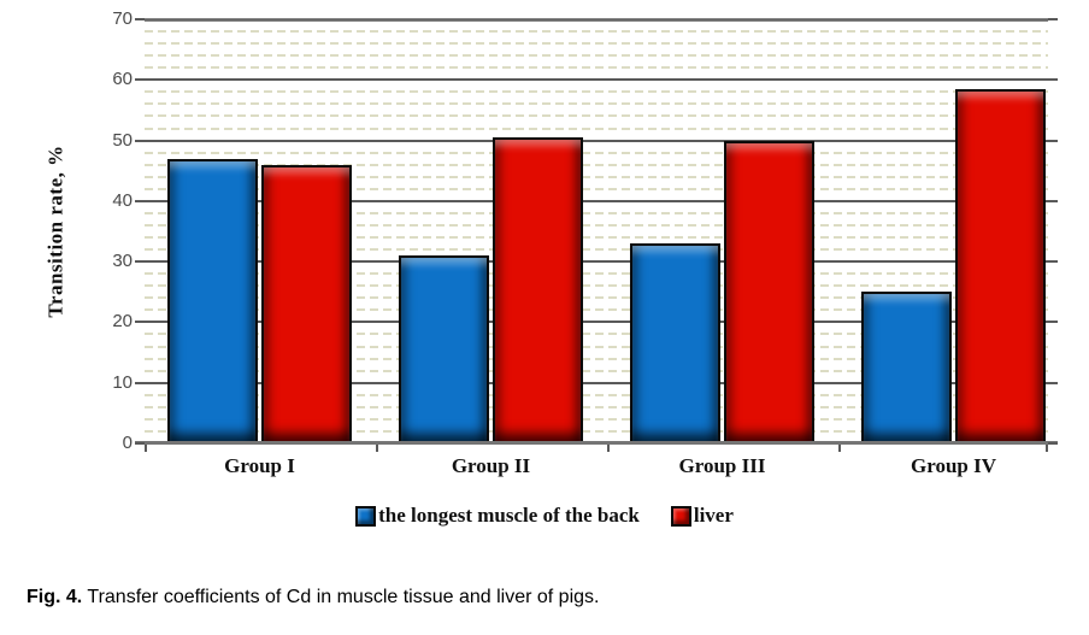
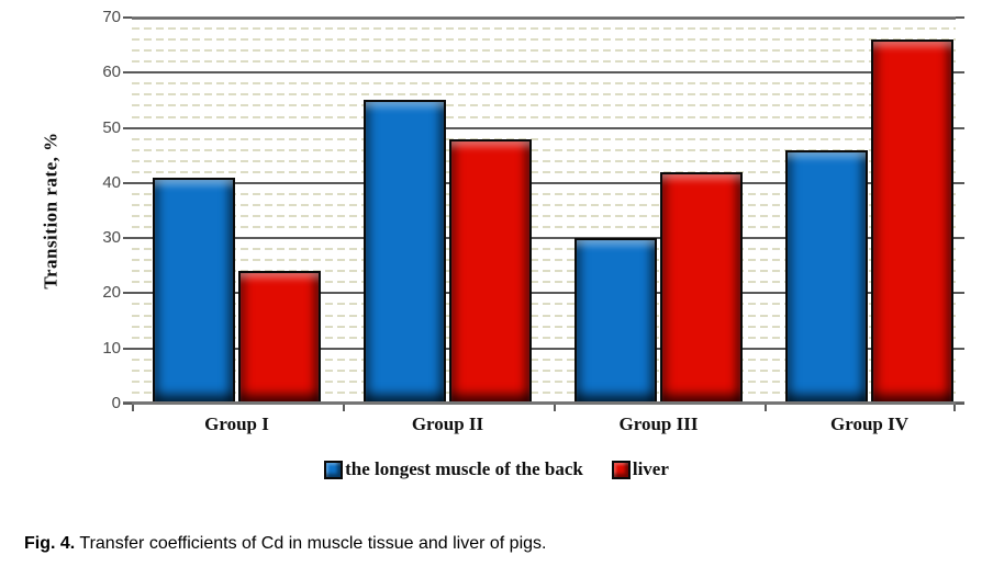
the longest muscle of the back/Group I: 47 -> 41
liver/Group I: 46 -> 24
the longest muscle of the back/Group II: 31 -> 55
liver/Group II: 50 -> 48
the longest muscle of the back/Group III: 33 -> 30
liver/Group III: 50 -> 42
the longest muscle of the back/Group IV: 25 -> 46
liver/Group IV: 58 -> 66
